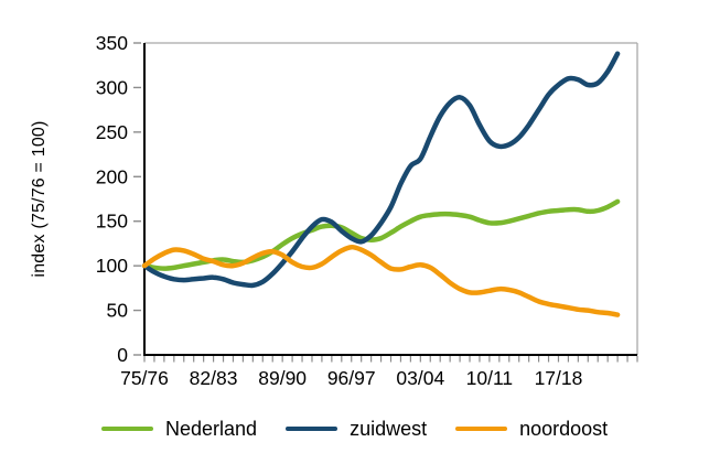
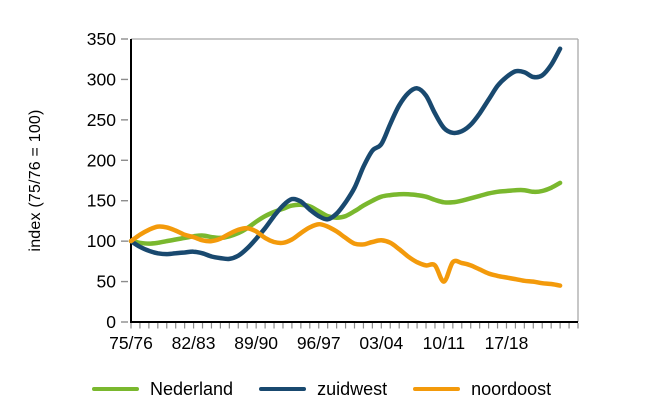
noordoost/10/11: 70 -> 50
